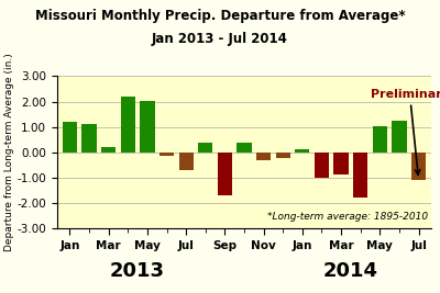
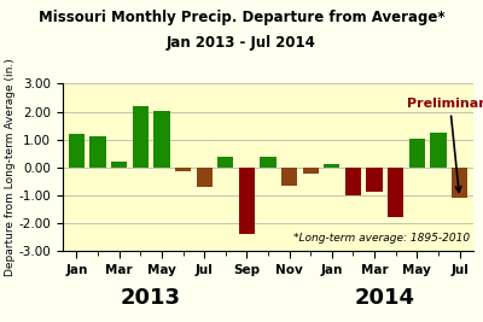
Sep: -1.70 -> -2.40
Nov: -0.30 -> -0.65
